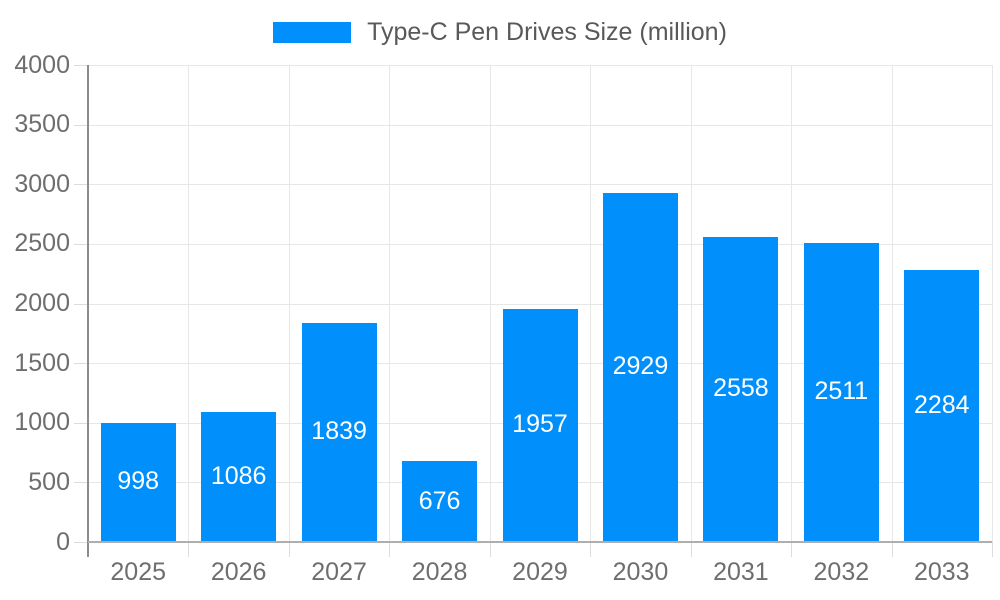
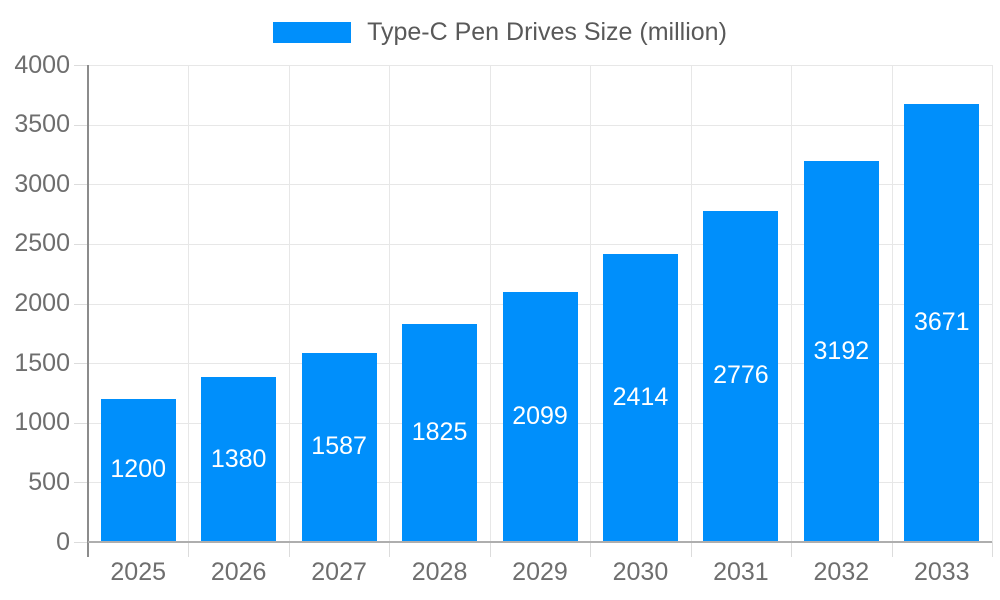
2025: 998 -> 1200
2026: 1086 -> 1380
2027: 1839 -> 1587
2028: 676 -> 1825
2029: 1957 -> 2099
2030: 2929 -> 2414
2031: 2558 -> 2776
2032: 2511 -> 3192
2033: 2284 -> 3671
